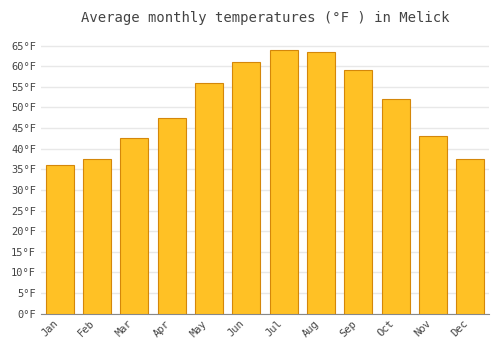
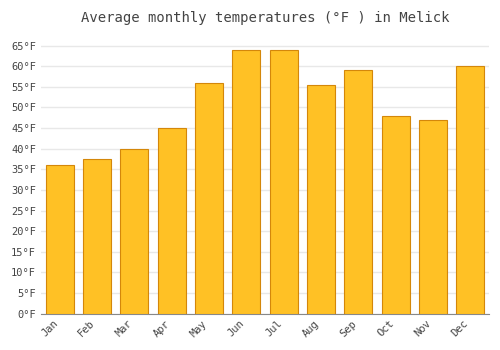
Mar: 42.5°F -> 40.0°F
Apr: 47.5°F -> 45.0°F
Jun: 61.0°F -> 64.0°F
Aug: 63.5°F -> 55.5°F
Oct: 52.0°F -> 48.0°F
Nov: 43.0°F -> 47.0°F
Dec: 37.5°F -> 60.0°F
